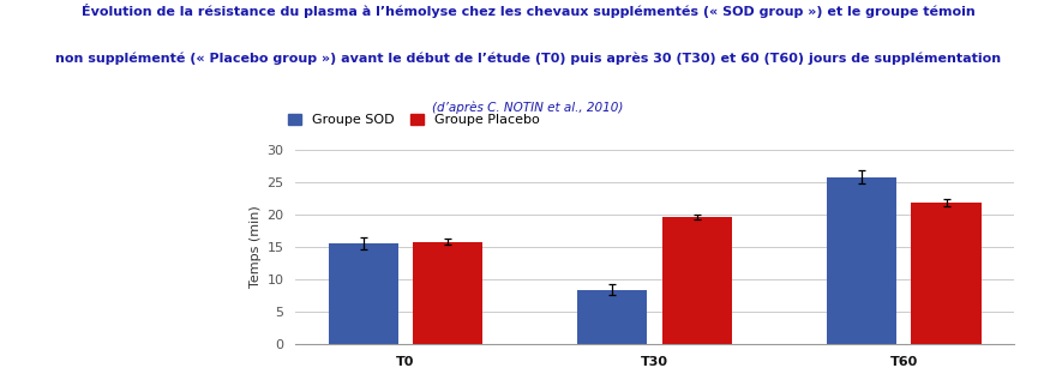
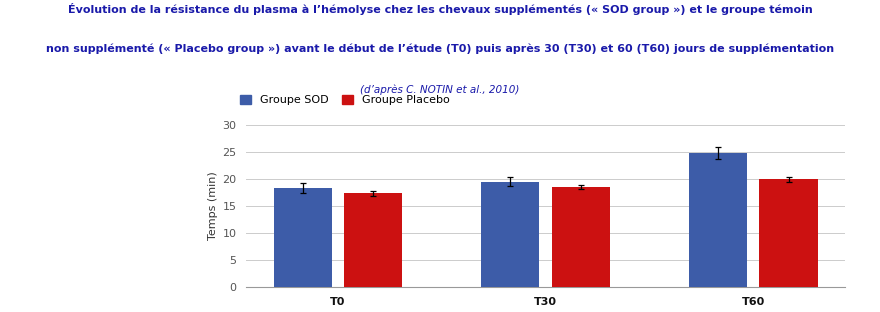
Groupe SOD/T0: 15.6 -> 18.3
Groupe Placebo/T0: 15.8 -> 17.3
Groupe SOD/T30: 8.4 -> 19.5
Groupe Placebo/T30: 19.6 -> 18.5
Groupe SOD/T60: 25.8 -> 24.8
Groupe Placebo/T60: 21.8 -> 19.9
